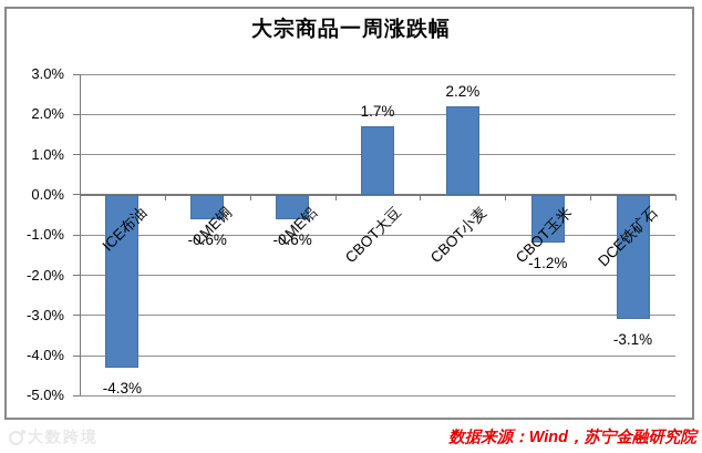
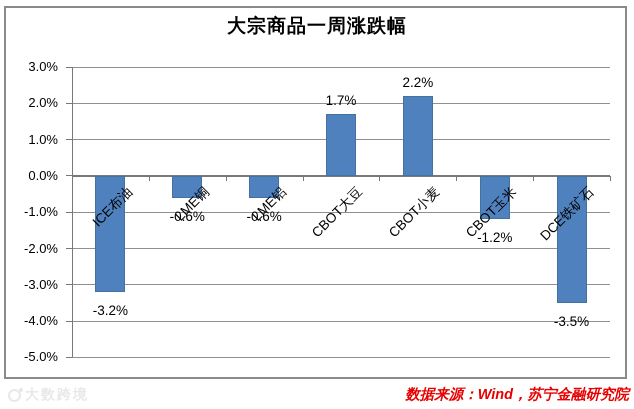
ICE布油: -4.3% -> -3.2%
DCE铁矿石: -3.1% -> -3.5%
